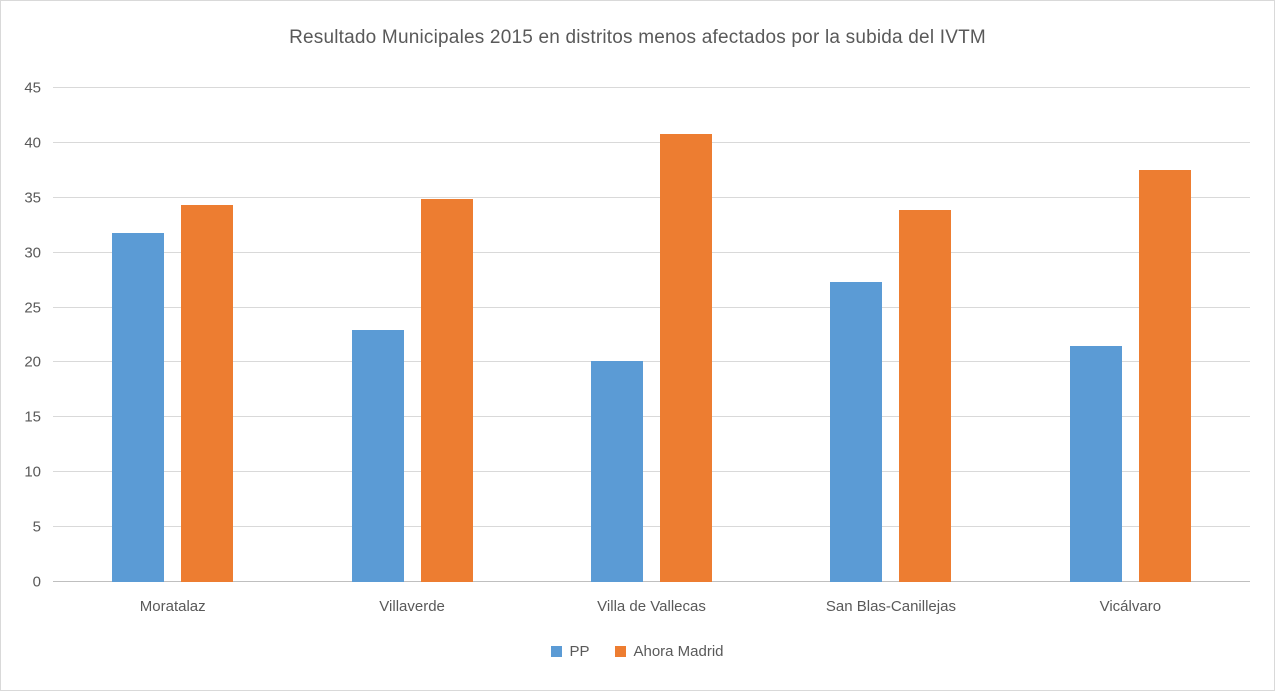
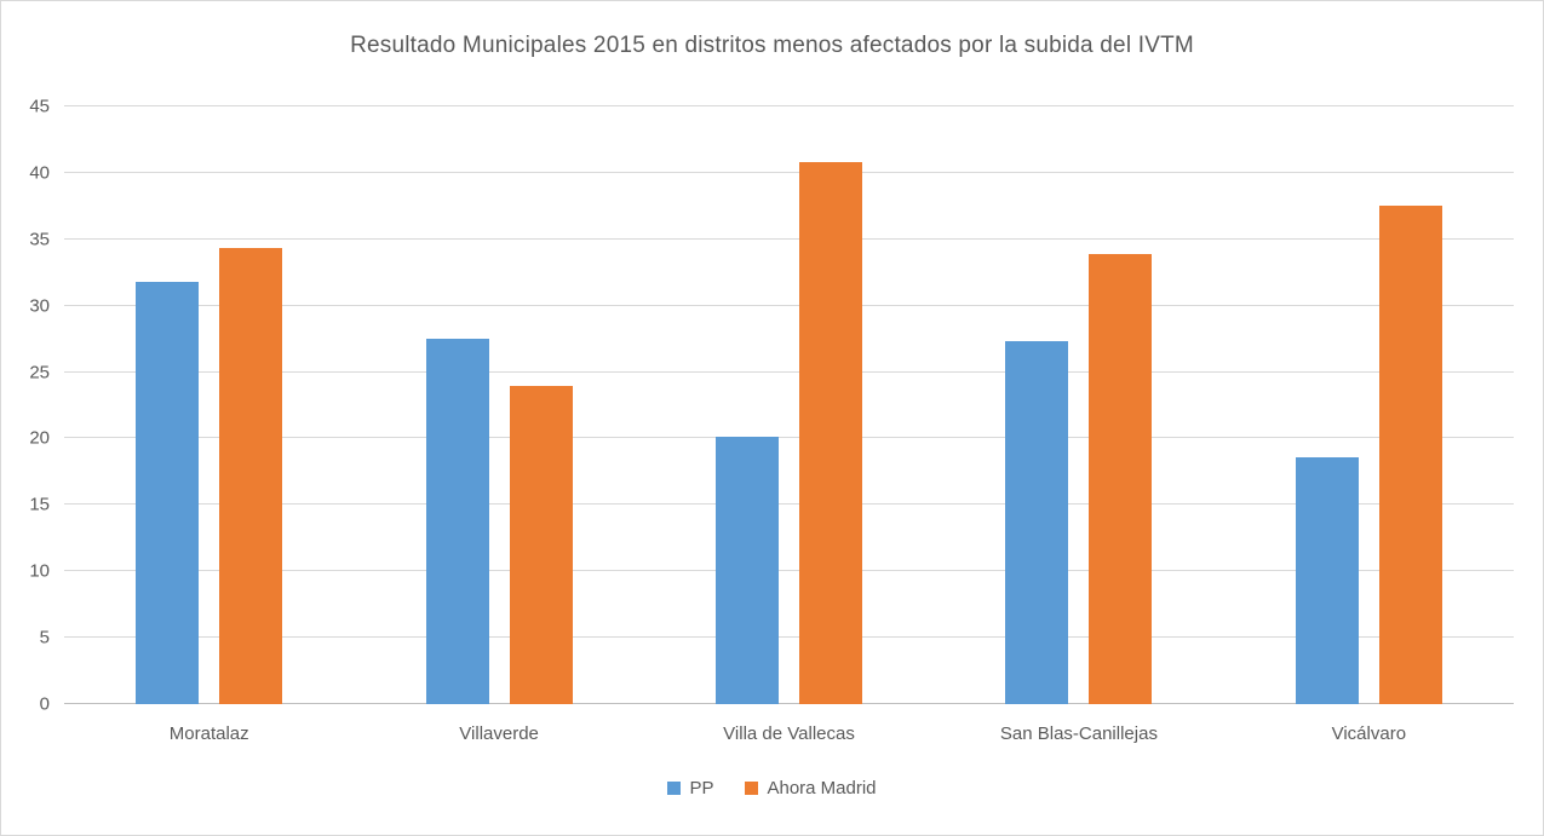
PP/Villaverde: 23.0 -> 27.5
Ahora Madrid/Villaverde: 34.9 -> 24.0
PP/Vicálvaro: 21.5 -> 18.6
